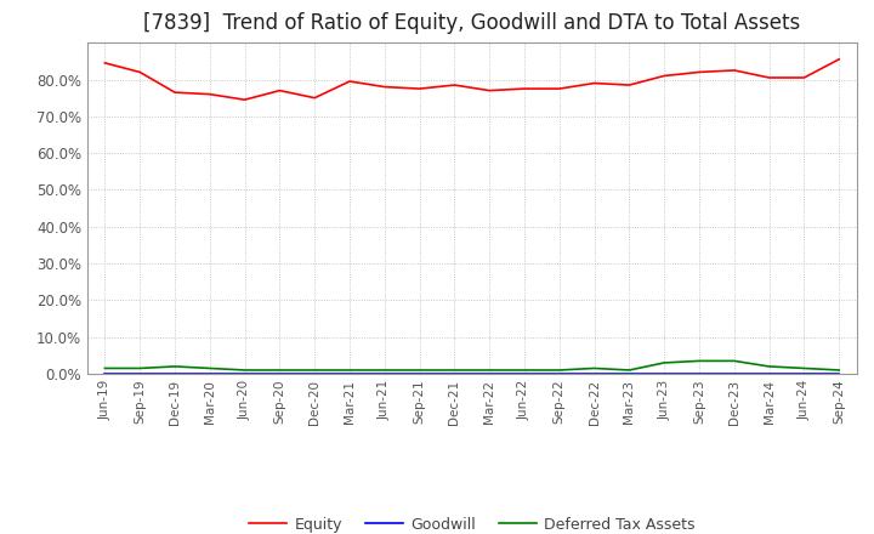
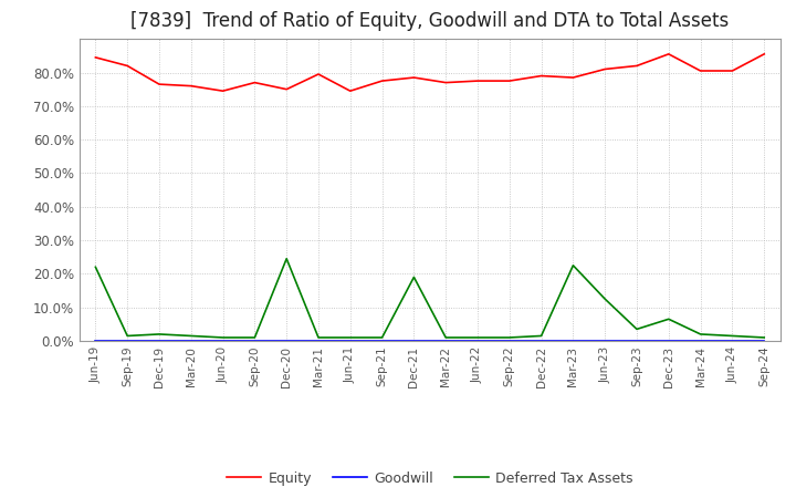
Deferred Tax Assets/Jun-19: 1.5% -> 22.0%
Deferred Tax Assets/Dec-20: 1.0% -> 24.5%
Equity/Jun-21: 78.0% -> 74.5%
Deferred Tax Assets/Dec-21: 1.0% -> 19.0%
Deferred Tax Assets/Mar-23: 1.0% -> 22.5%
Deferred Tax Assets/Jun-23: 3.0% -> 12.5%
Equity/Dec-23: 82.5% -> 85.5%
Deferred Tax Assets/Dec-23: 3.5% -> 6.5%
